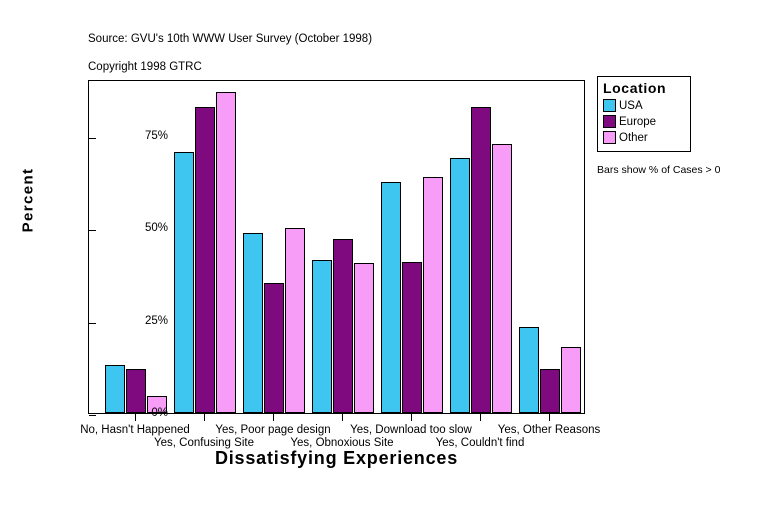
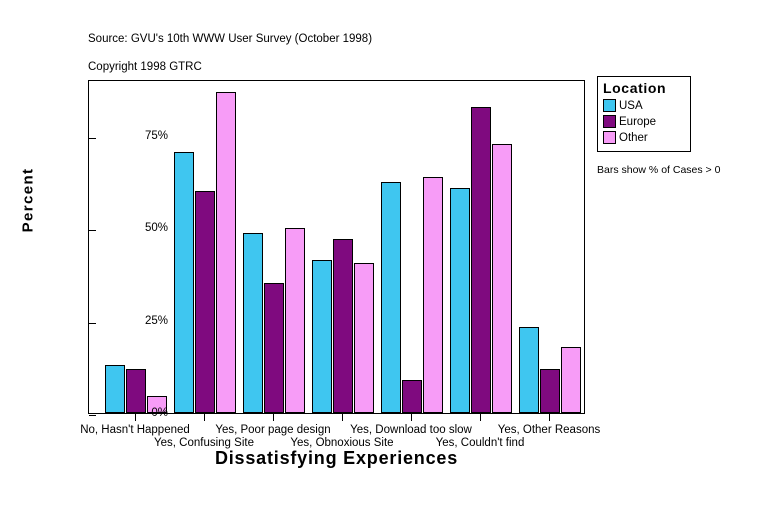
Europe/Yes, Confusing Site: 83% -> 60%
Europe/Yes, Download too slow: 41% -> 9%
USA/Yes, Couldn't find: 69% -> 61%
